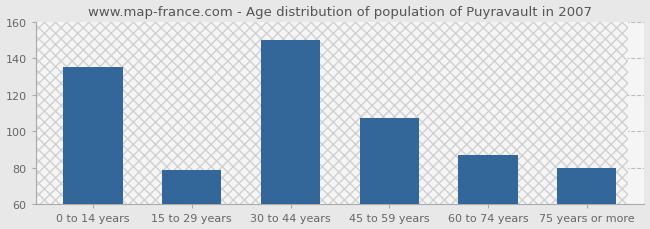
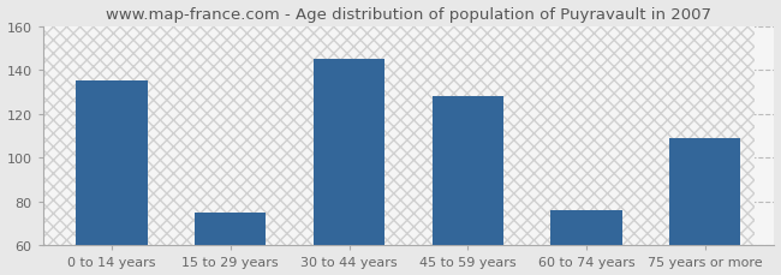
15 to 29 years: 79 -> 75
30 to 44 years: 150 -> 145
45 to 59 years: 107 -> 128
60 to 74 years: 87 -> 76
75 years or more: 80 -> 109
